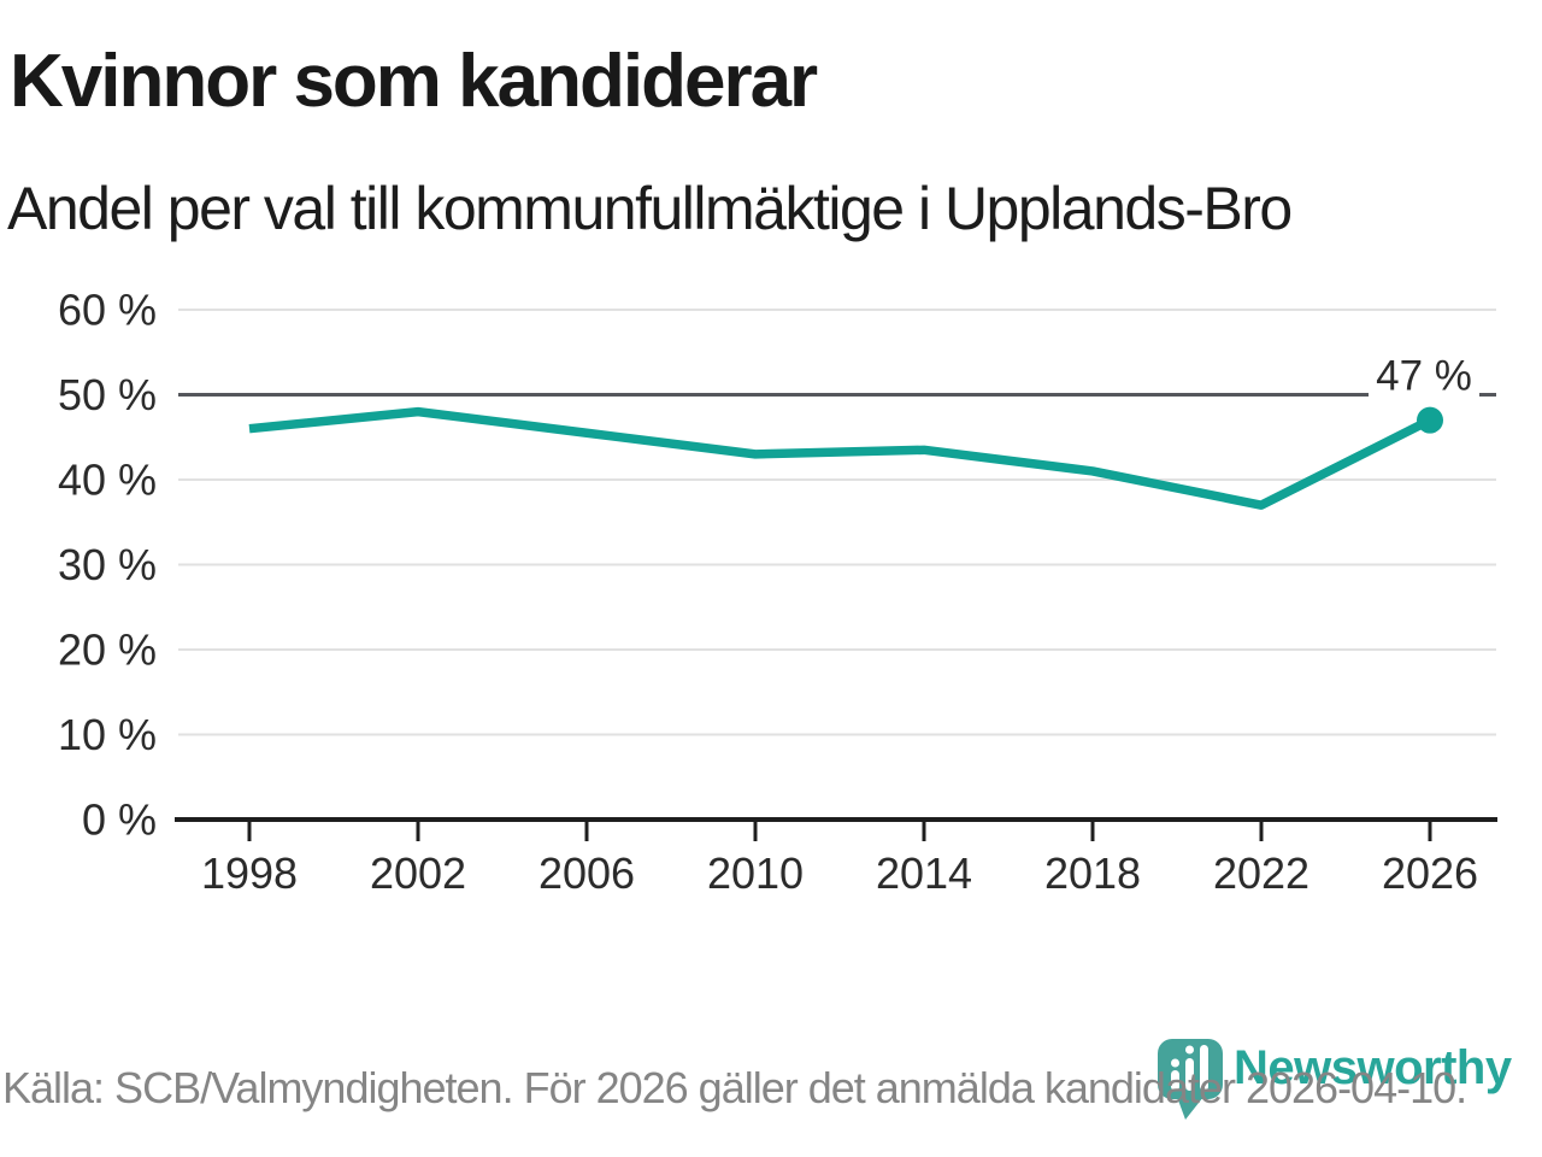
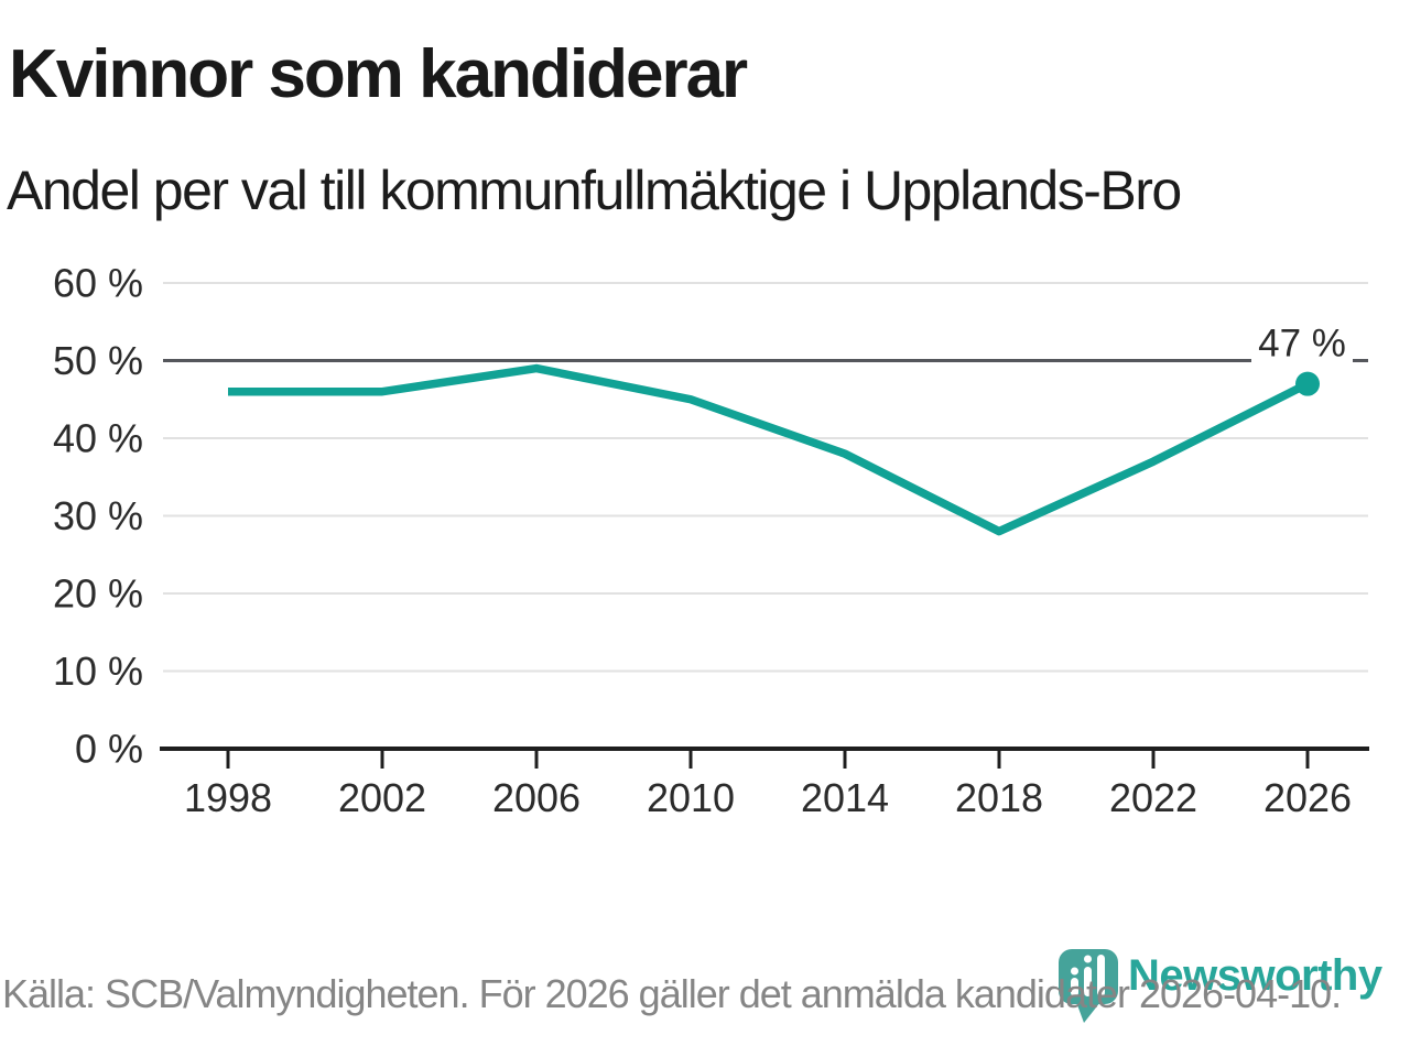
2002: 48% -> 46%
2006: 46% -> 49%
2010: 43% -> 45%
2014: 44% -> 38%
2018: 41% -> 28%
